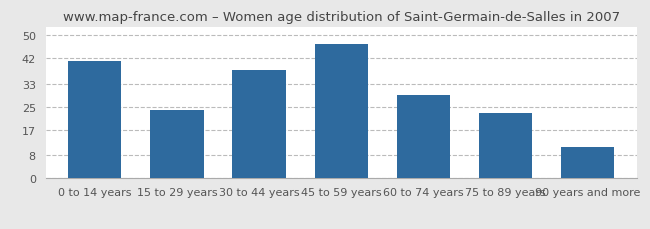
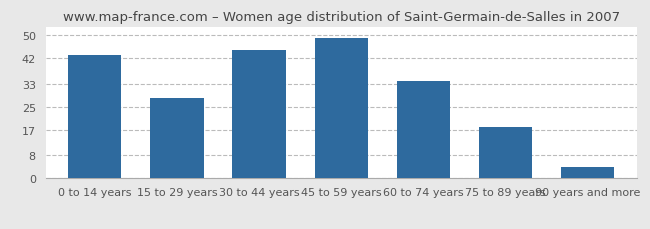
0 to 14 years: 41 -> 43
15 to 29 years: 24 -> 28
30 to 44 years: 38 -> 45
45 to 59 years: 47 -> 49
60 to 74 years: 29 -> 34
75 to 89 years: 23 -> 18
90 years and more: 11 -> 4
